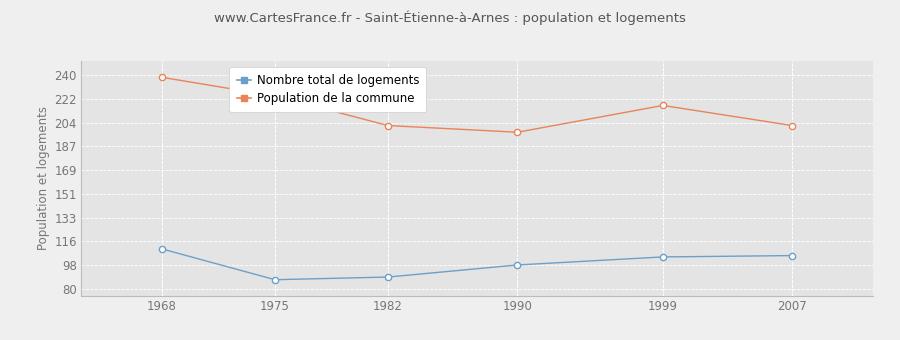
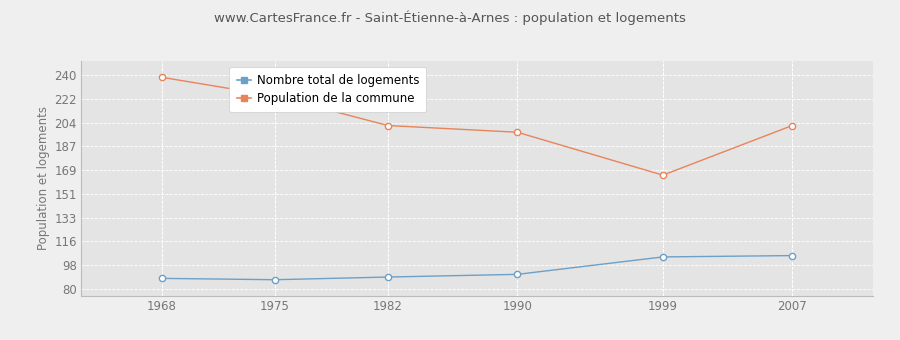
Nombre total de logements/1968: 110 -> 88
Nombre total de logements/1990: 98 -> 91
Population de la commune/1999: 217 -> 165
